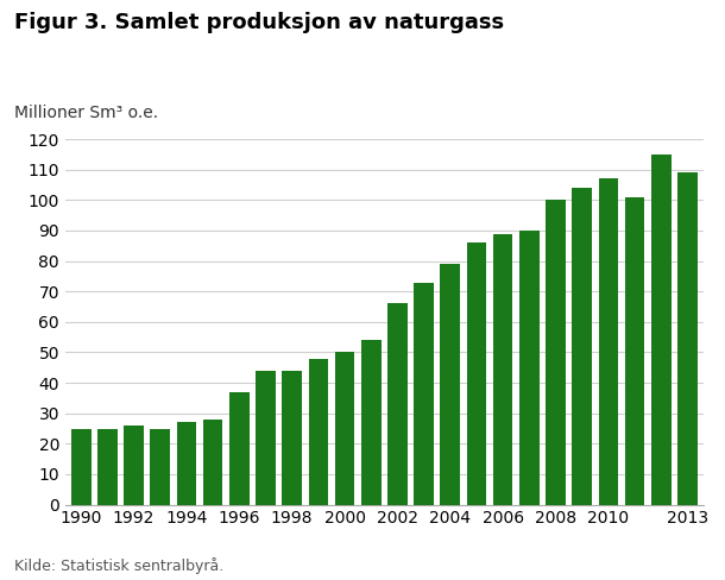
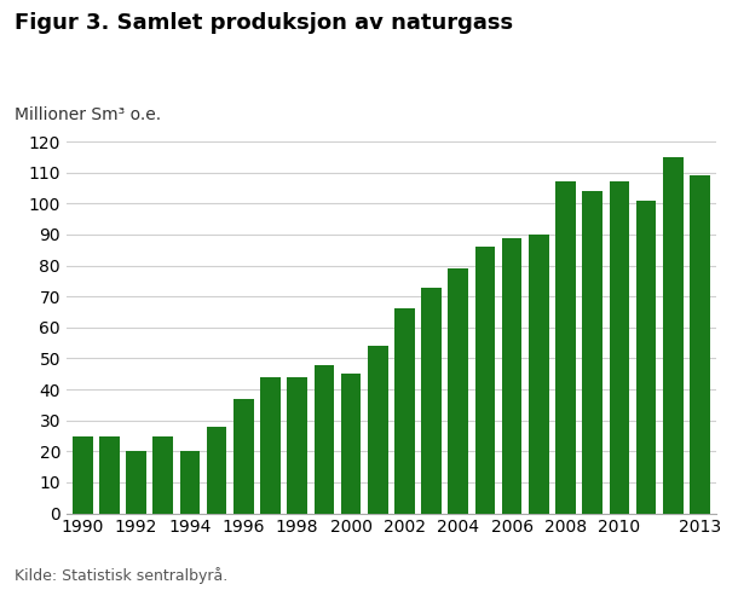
1992: 26 -> 20
1994: 27 -> 20
2000: 50 -> 45
2008: 100 -> 107
